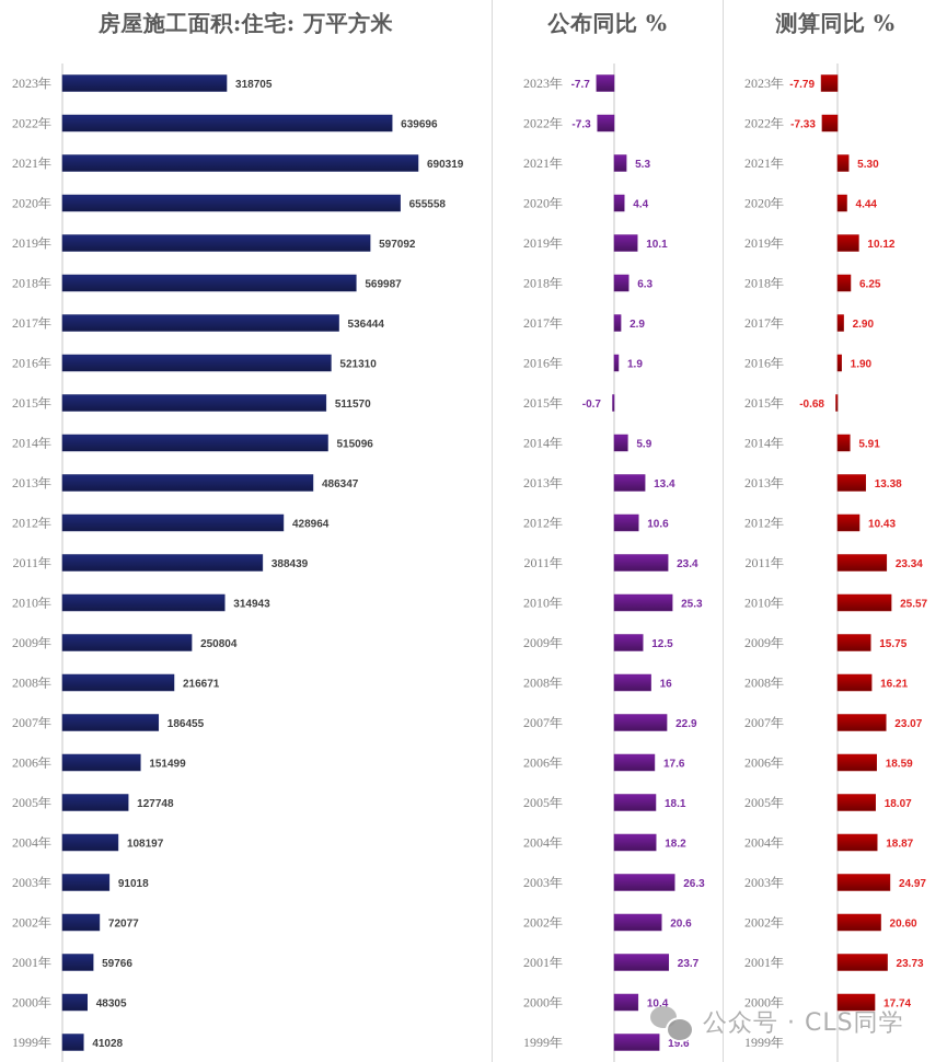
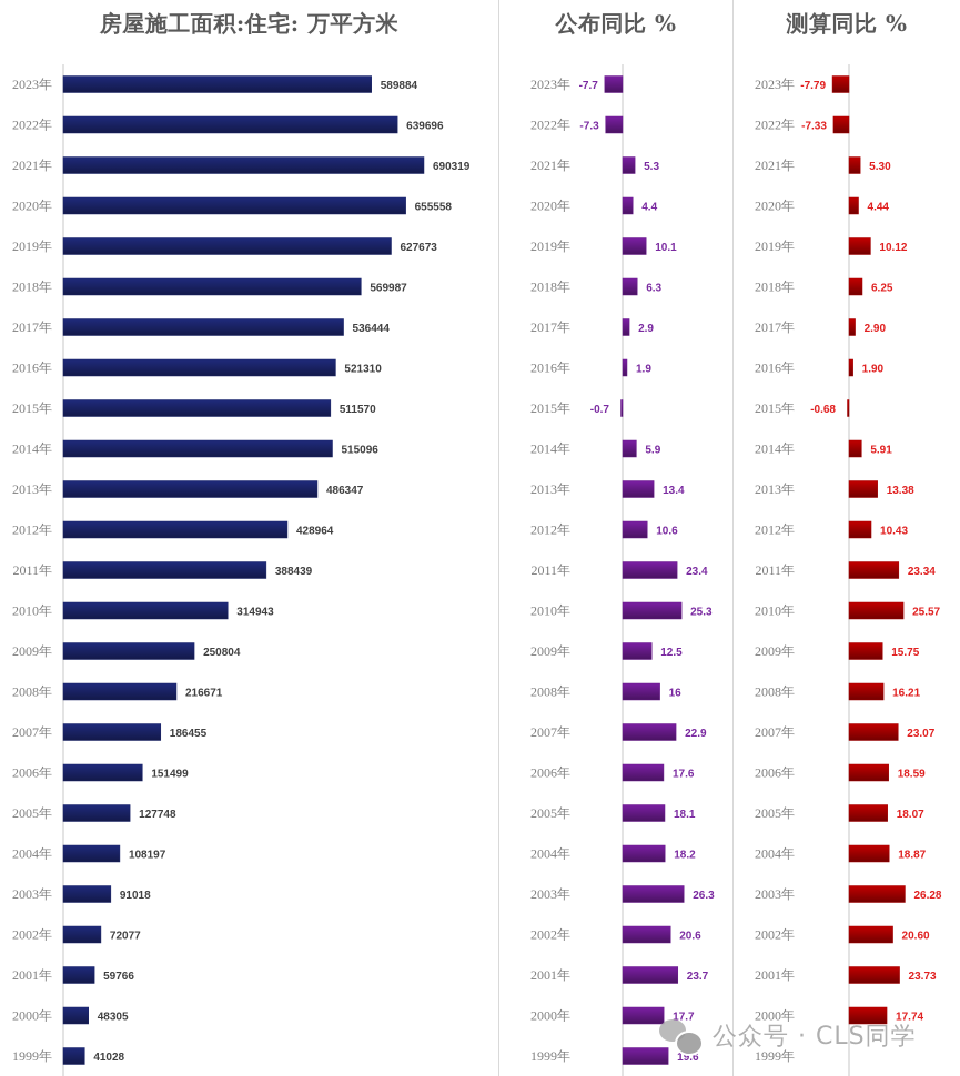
房屋施工面积:住宅: 万平方米/2023年: 318705 -> 589884
房屋施工面积:住宅: 万平方米/2019年: 597092 -> 627673
公布同比 %/2000年: 10.4 -> 17.7
测算同比 %/2003年: 24.97 -> 26.28
